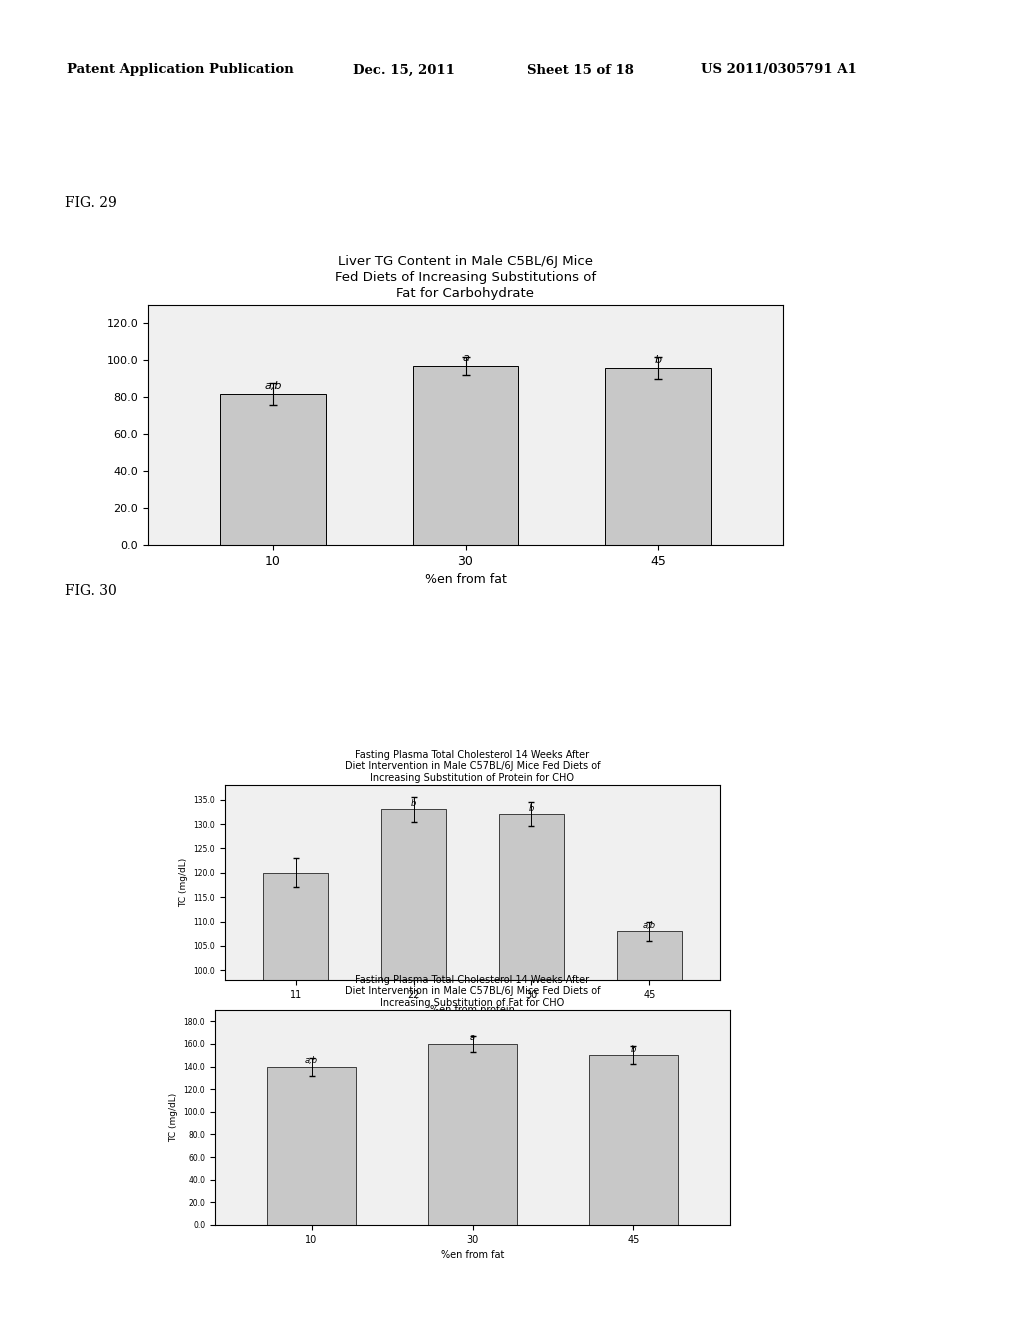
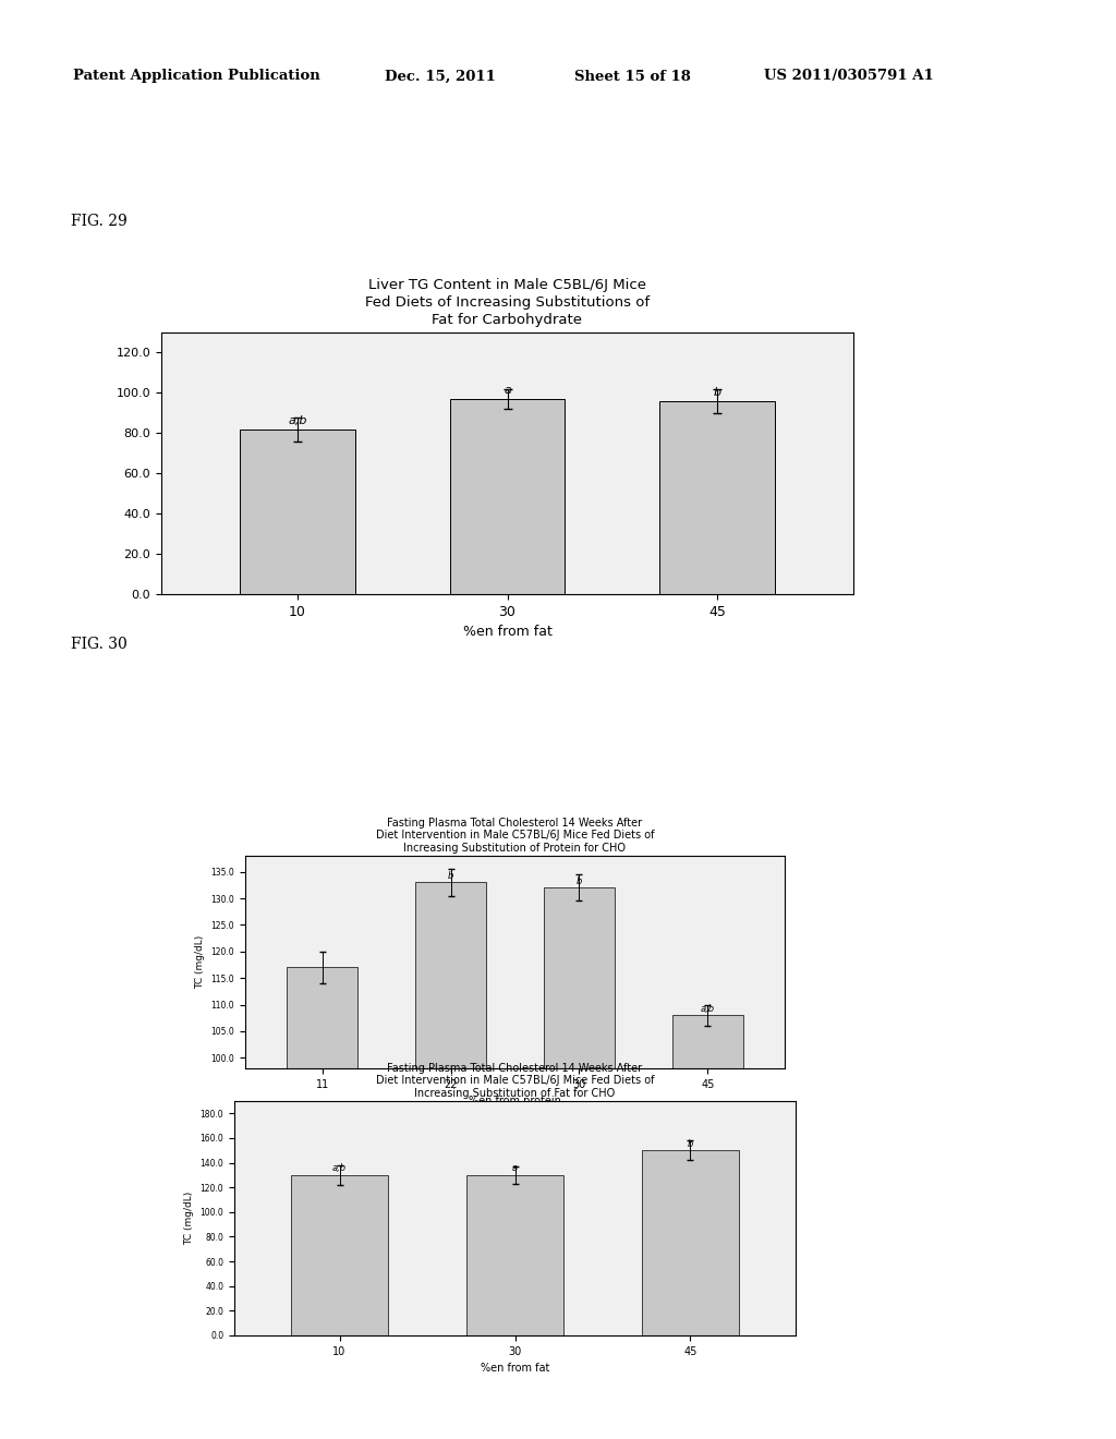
11: 120 -> 117
10: 140 -> 130
30: 160 -> 130
